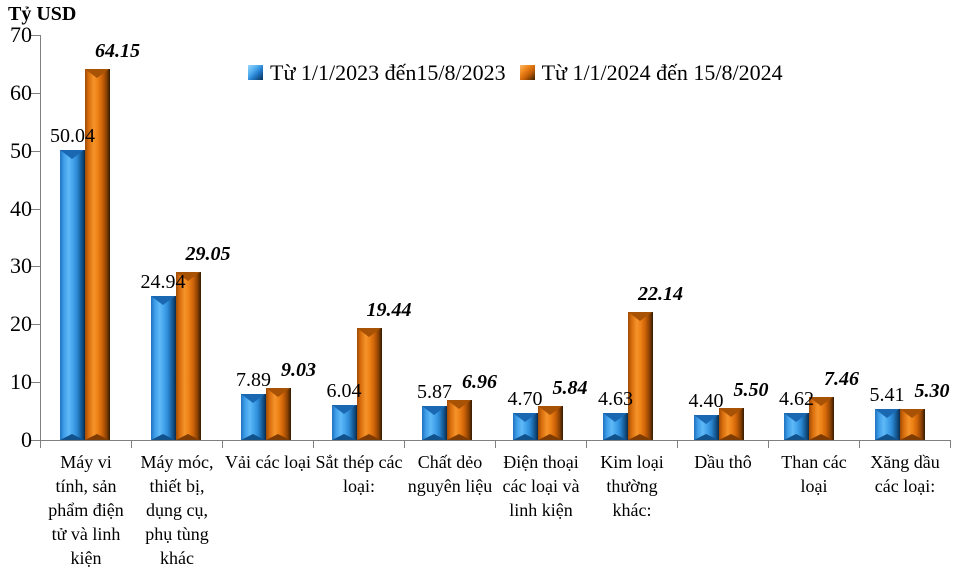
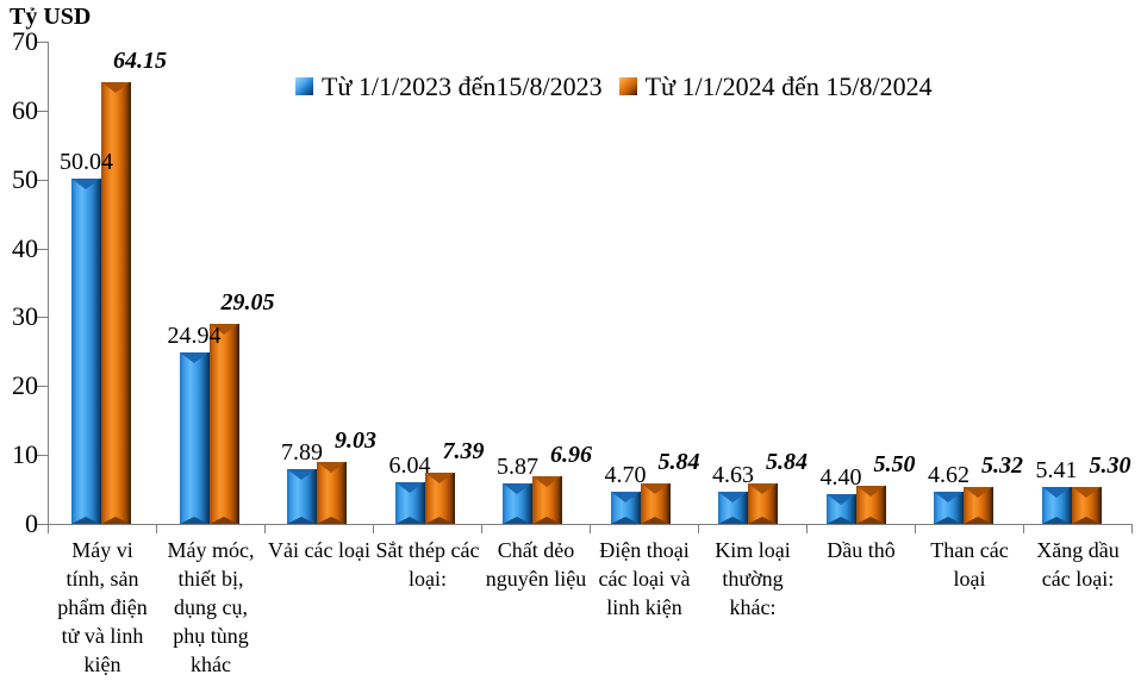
Từ 1/1/2024 đến 15/8/2024/Sắt thép các loại:: 19.44 -> 7.39
Từ 1/1/2024 đến 15/8/2024/Kim loại thường khác:: 22.14 -> 5.84
Từ 1/1/2024 đến 15/8/2024/Than các loại: 7.46 -> 5.32
